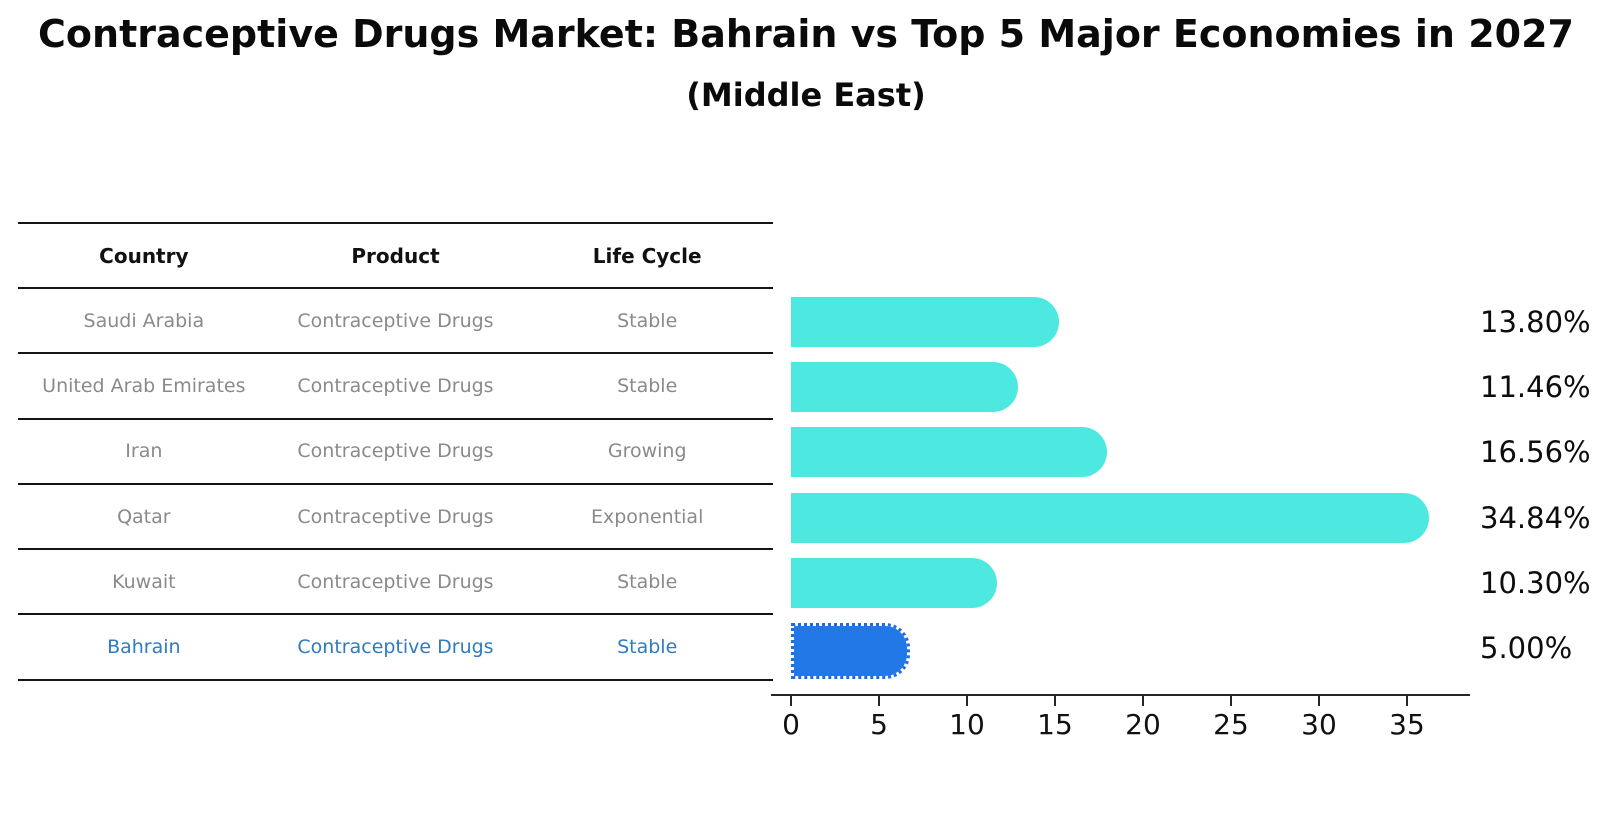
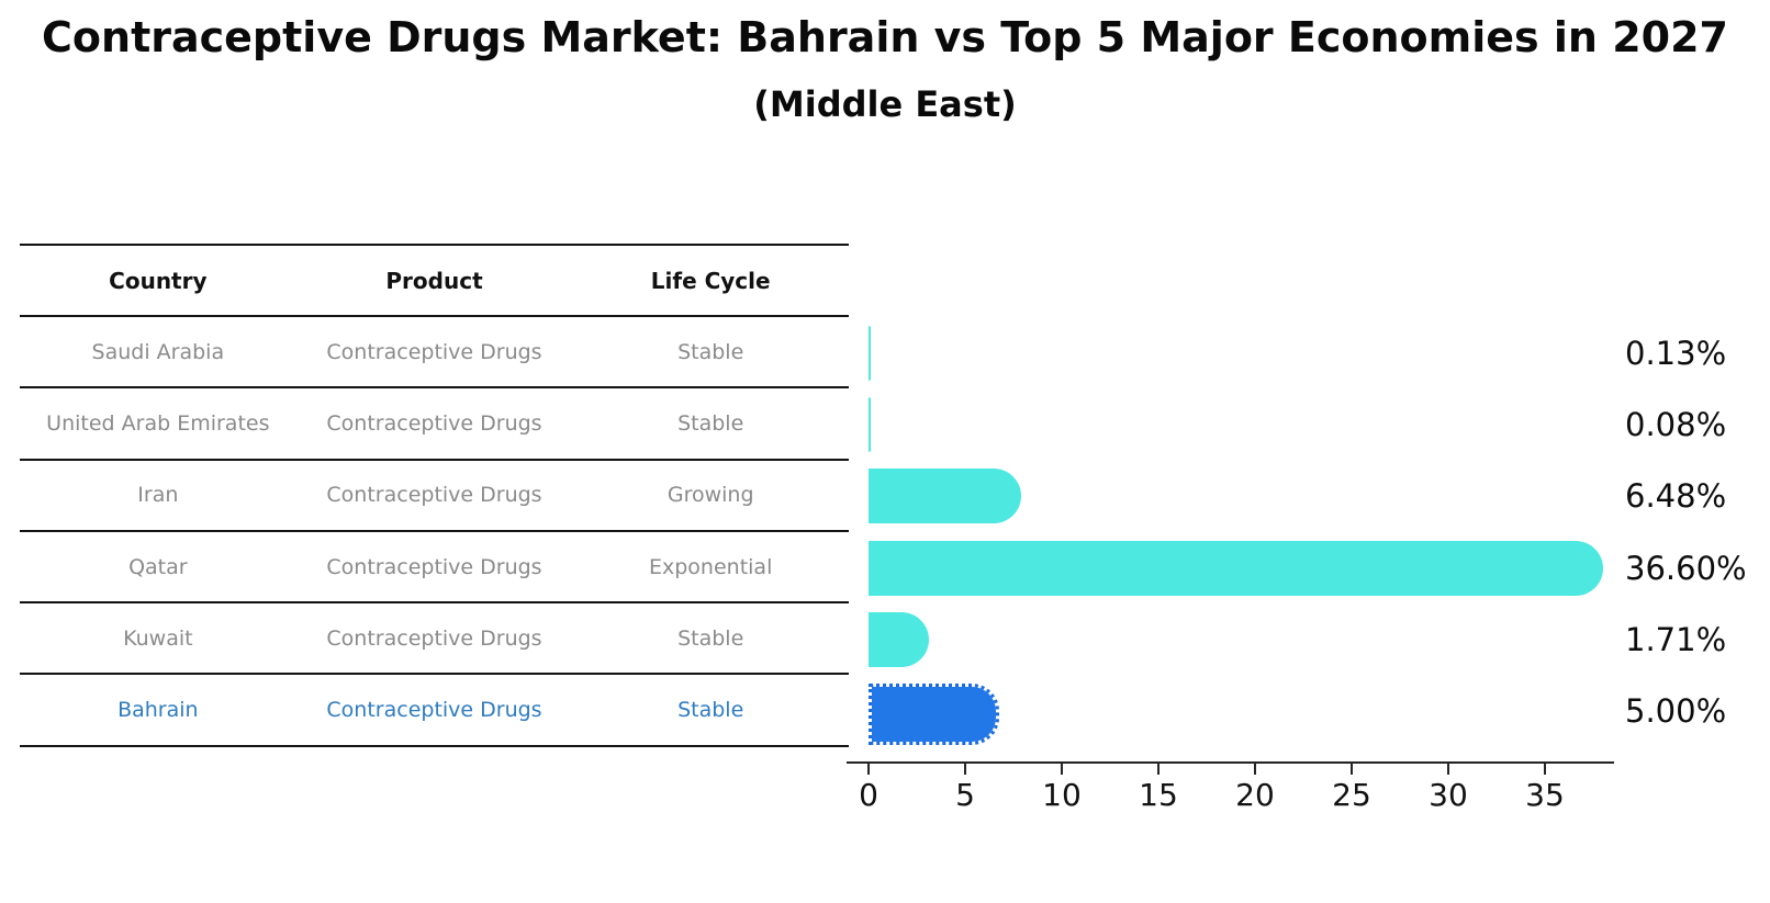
Saudi Arabia: 13.80% -> 0.13%
United Arab Emirates: 11.46% -> 0.08%
Iran: 16.56% -> 6.48%
Qatar: 34.84% -> 36.60%
Kuwait: 10.30% -> 1.71%
